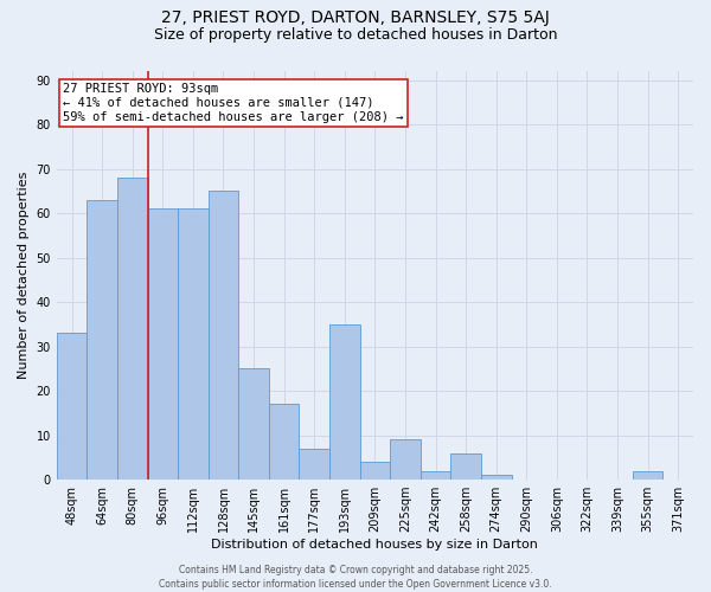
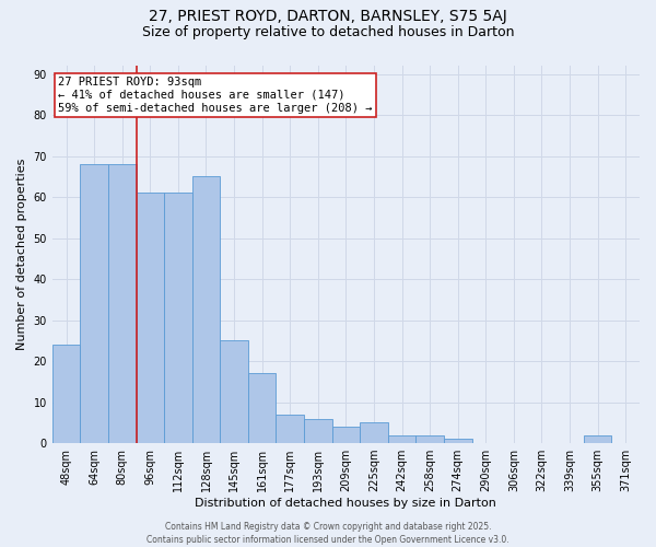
48sqm: 33 -> 24
64sqm: 63 -> 68
193sqm: 35 -> 6
225sqm: 9 -> 5
258sqm: 6 -> 2
